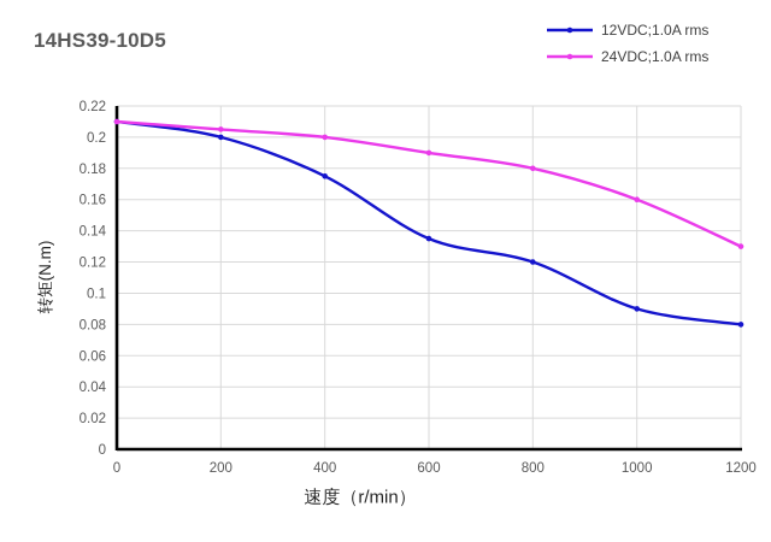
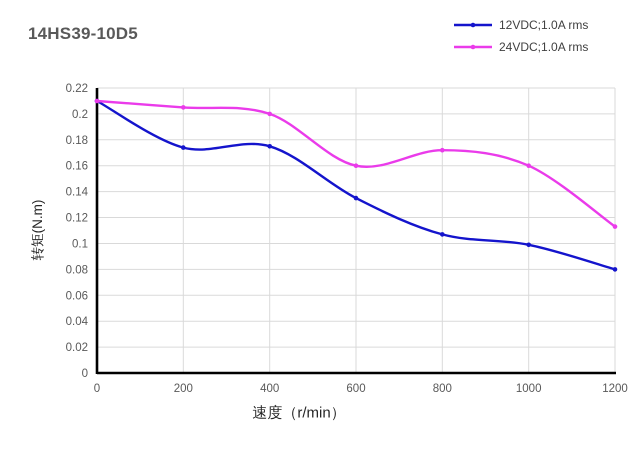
12VDC;1.0A rms/200: 0.200 -> 0.174
24VDC;1.0A rms/600: 0.190 -> 0.160
12VDC;1.0A rms/800: 0.120 -> 0.107
24VDC;1.0A rms/800: 0.180 -> 0.172
12VDC;1.0A rms/1000: 0.090 -> 0.099
24VDC;1.0A rms/1200: 0.130 -> 0.113
